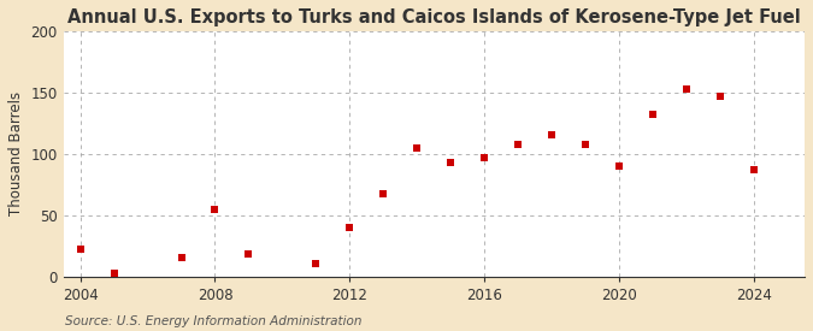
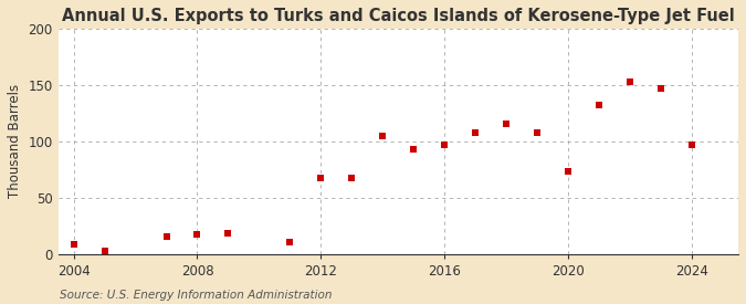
2004: 22 -> 8
2008: 55 -> 17
2012: 40 -> 67
2020: 90 -> 73
2024: 87 -> 97
